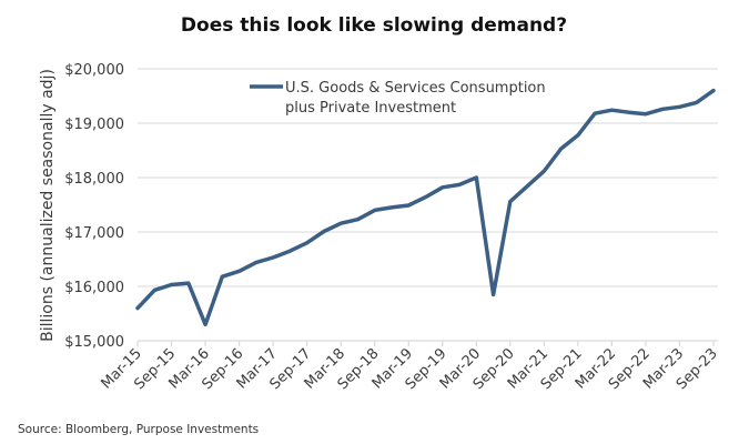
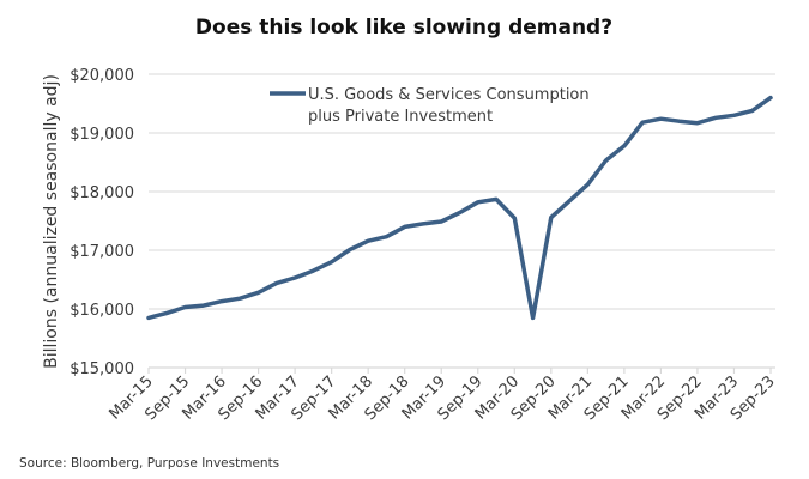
Mar-15: $15600 -> $15800
Mar-16: $15300 -> $16100
Mar-20: $18000 -> $17600
